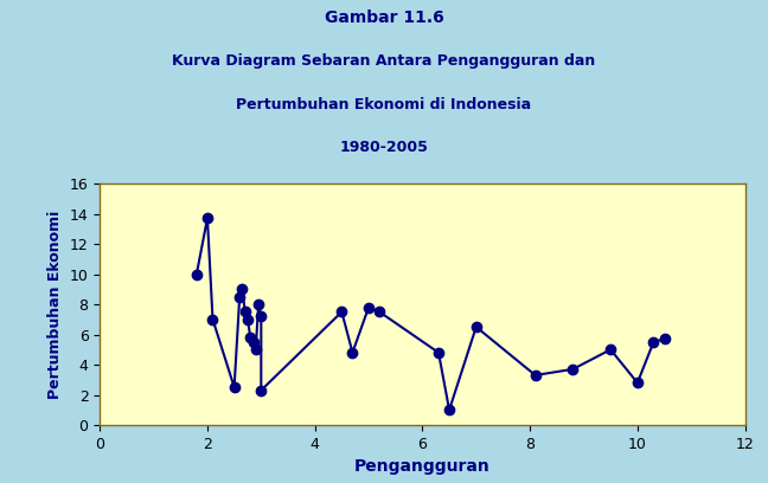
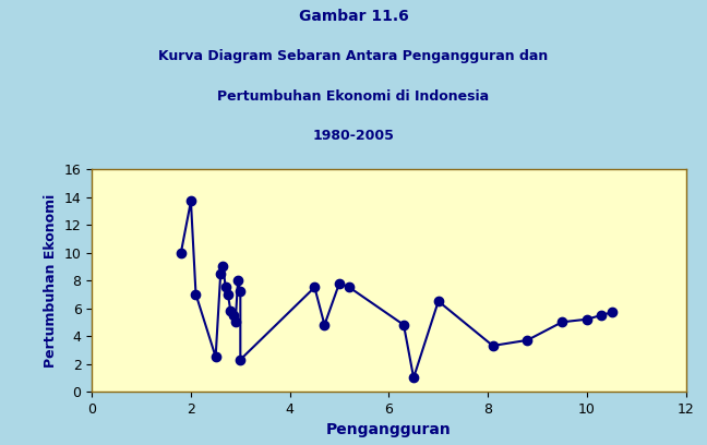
10: 2.8 -> 5.2
